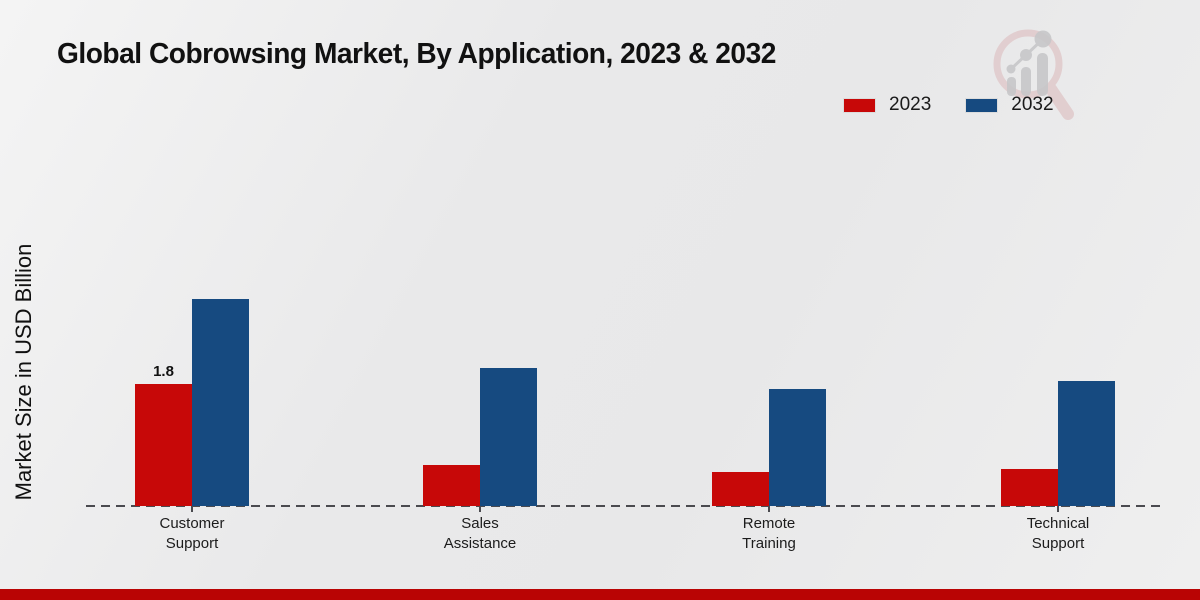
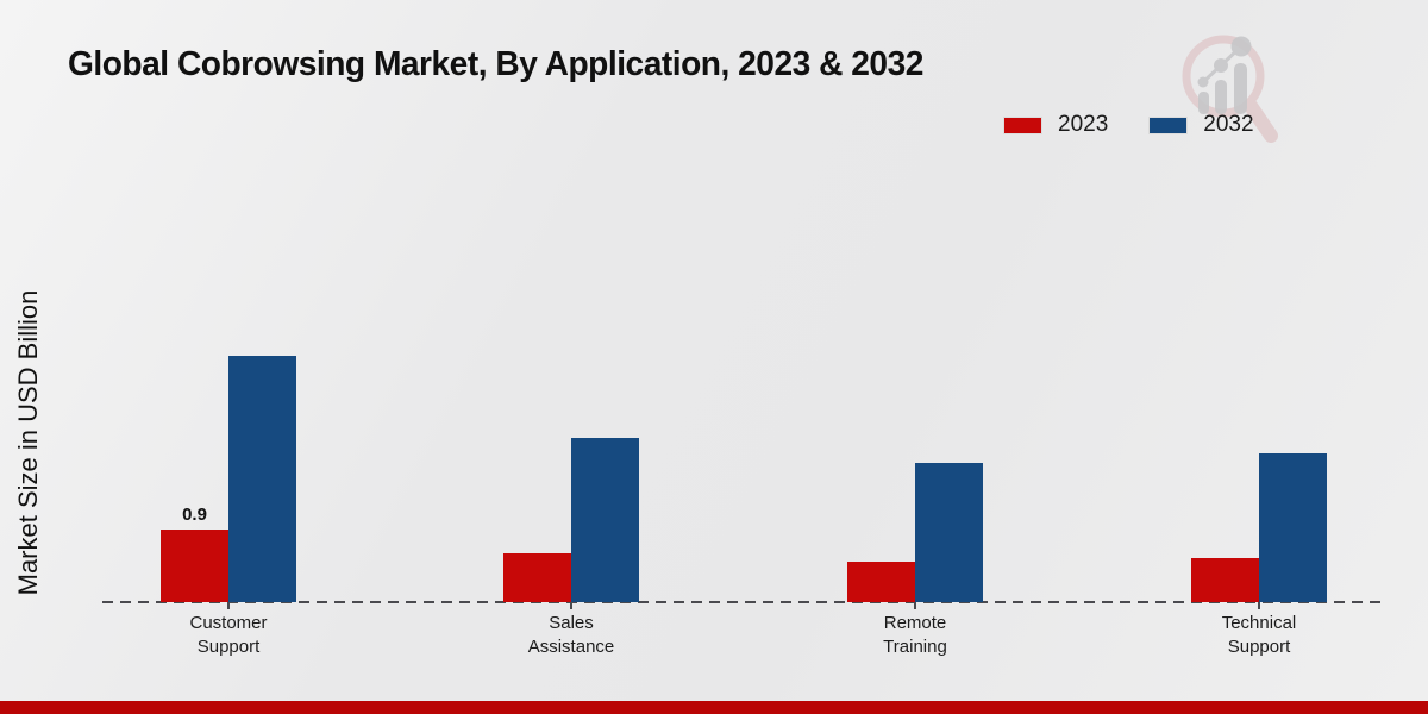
2023/Customer Support: 1.8 -> 0.9
